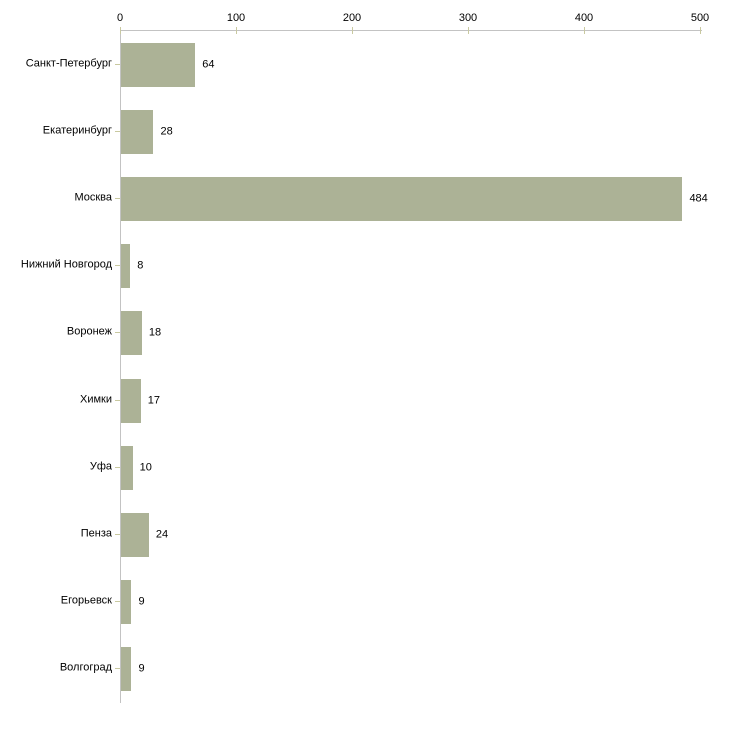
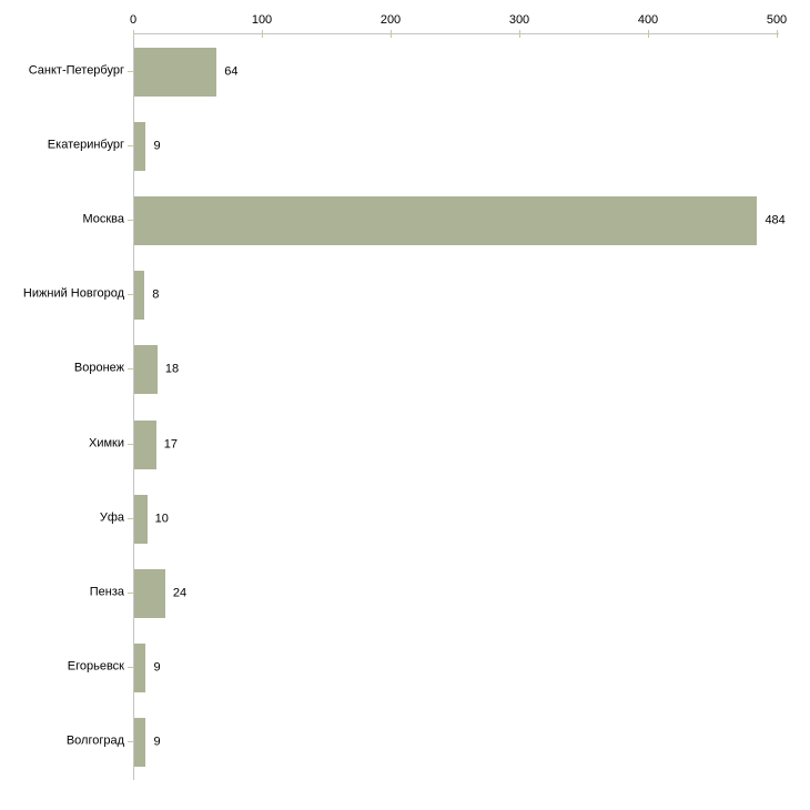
Екатеринбург: 28 -> 9
